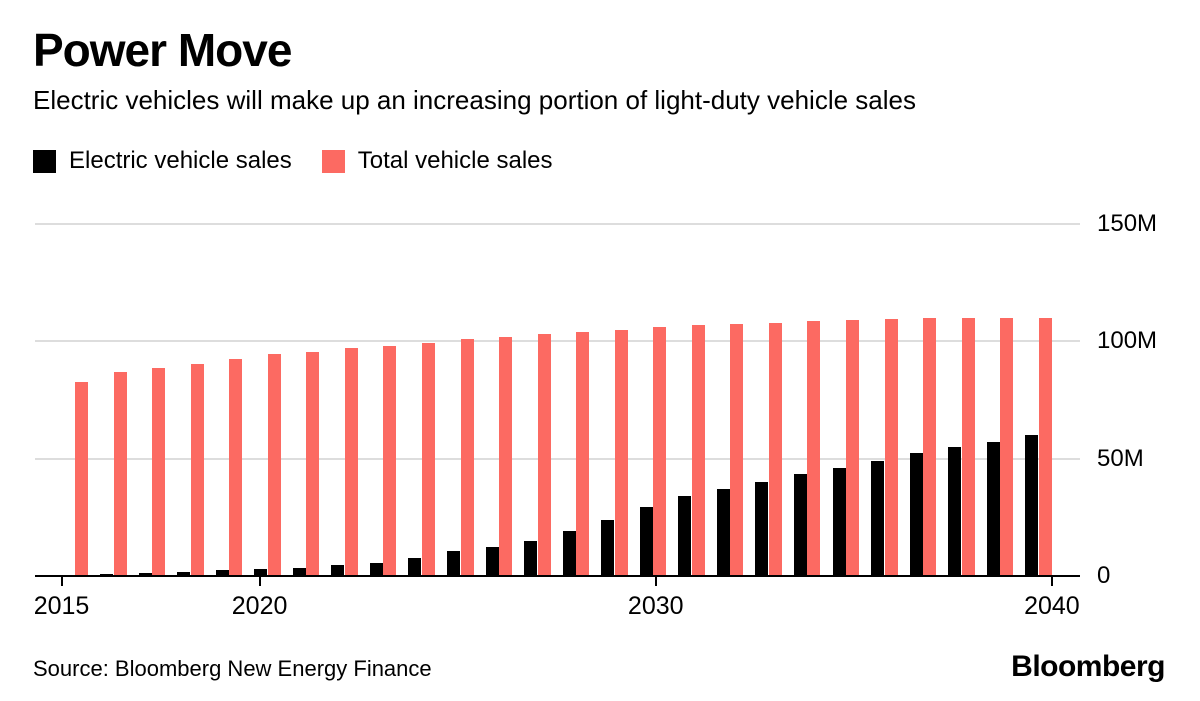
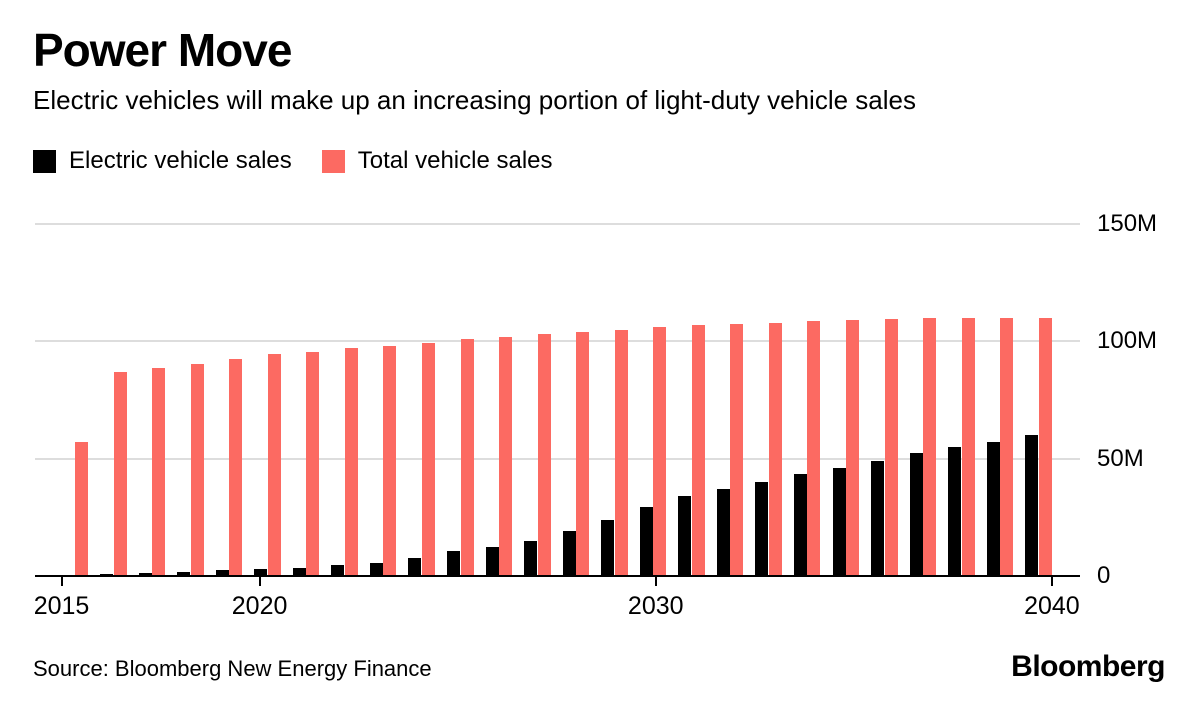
Total vehicle sales/2015: 82M -> 57M
